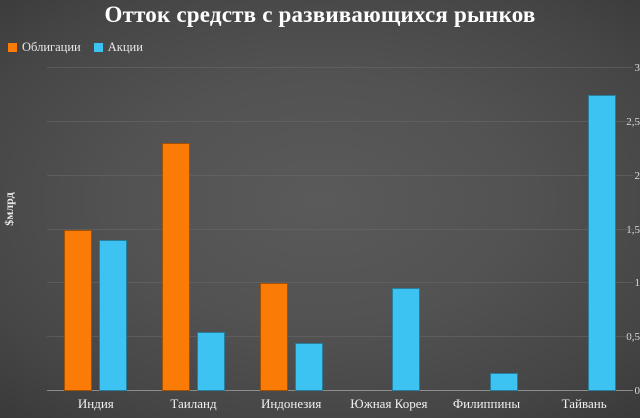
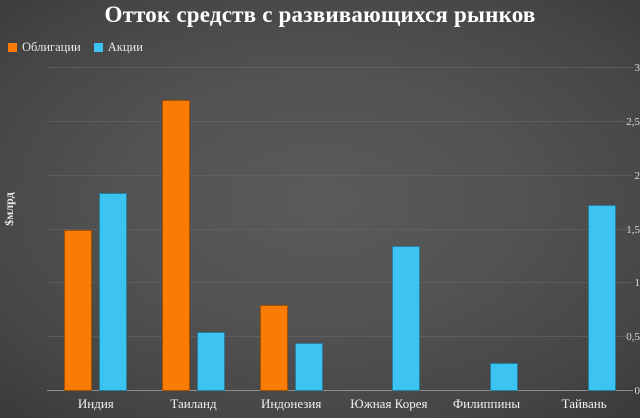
Акции/Индия: 1.40 -> 1.84
Облигации/Таиланд: 2.3 -> 2.7
Облигации/Индонезия: 1.0 -> 0.8
Акции/Южная Корея: 0.96 -> 1.35
Акции/Филиппины: 0.17 -> 0.26
Акции/Тайвань: 2.75 -> 1.73
